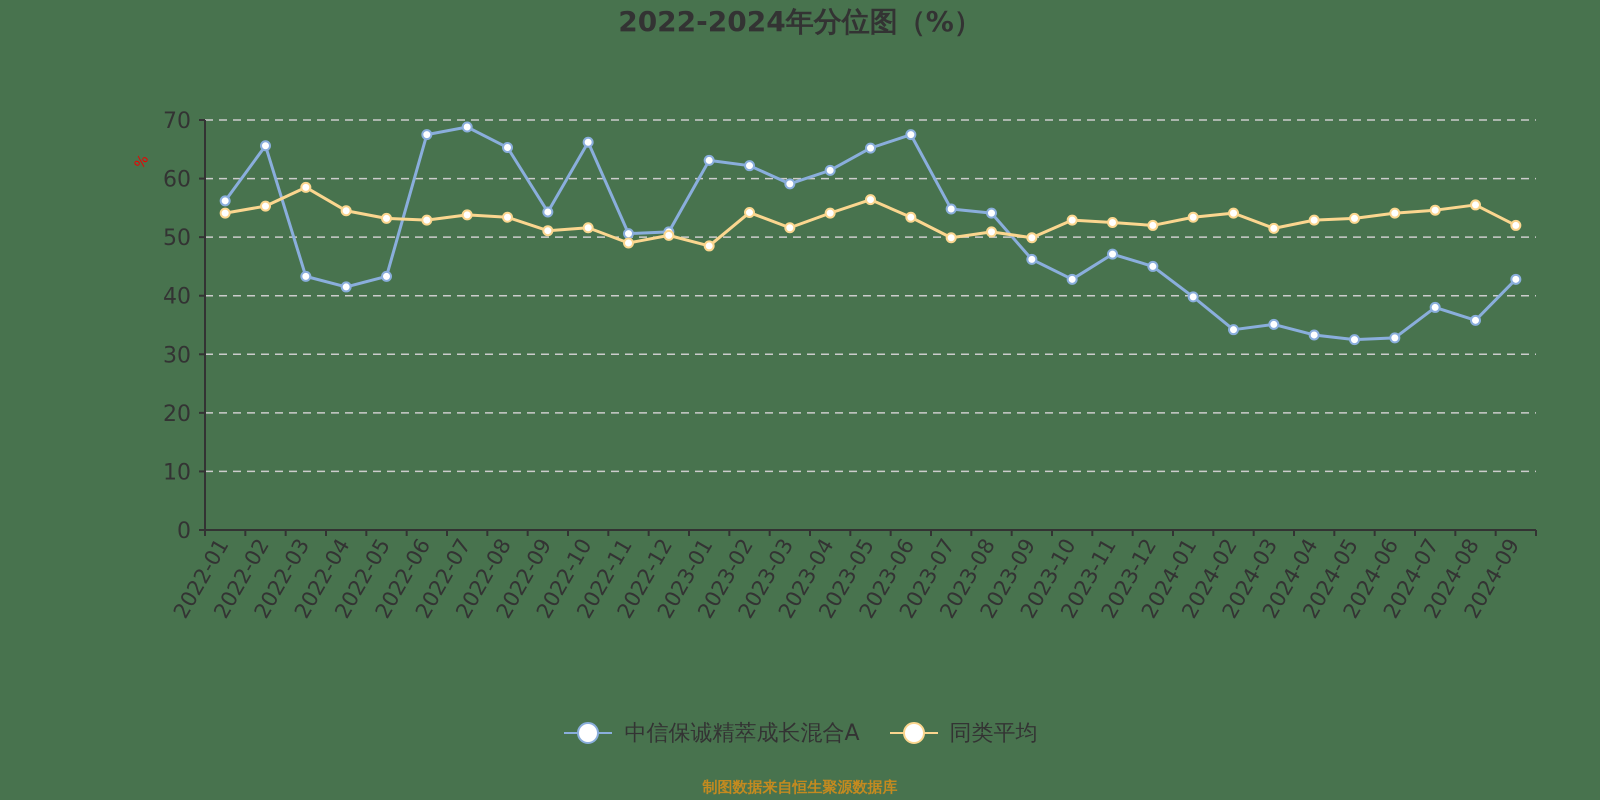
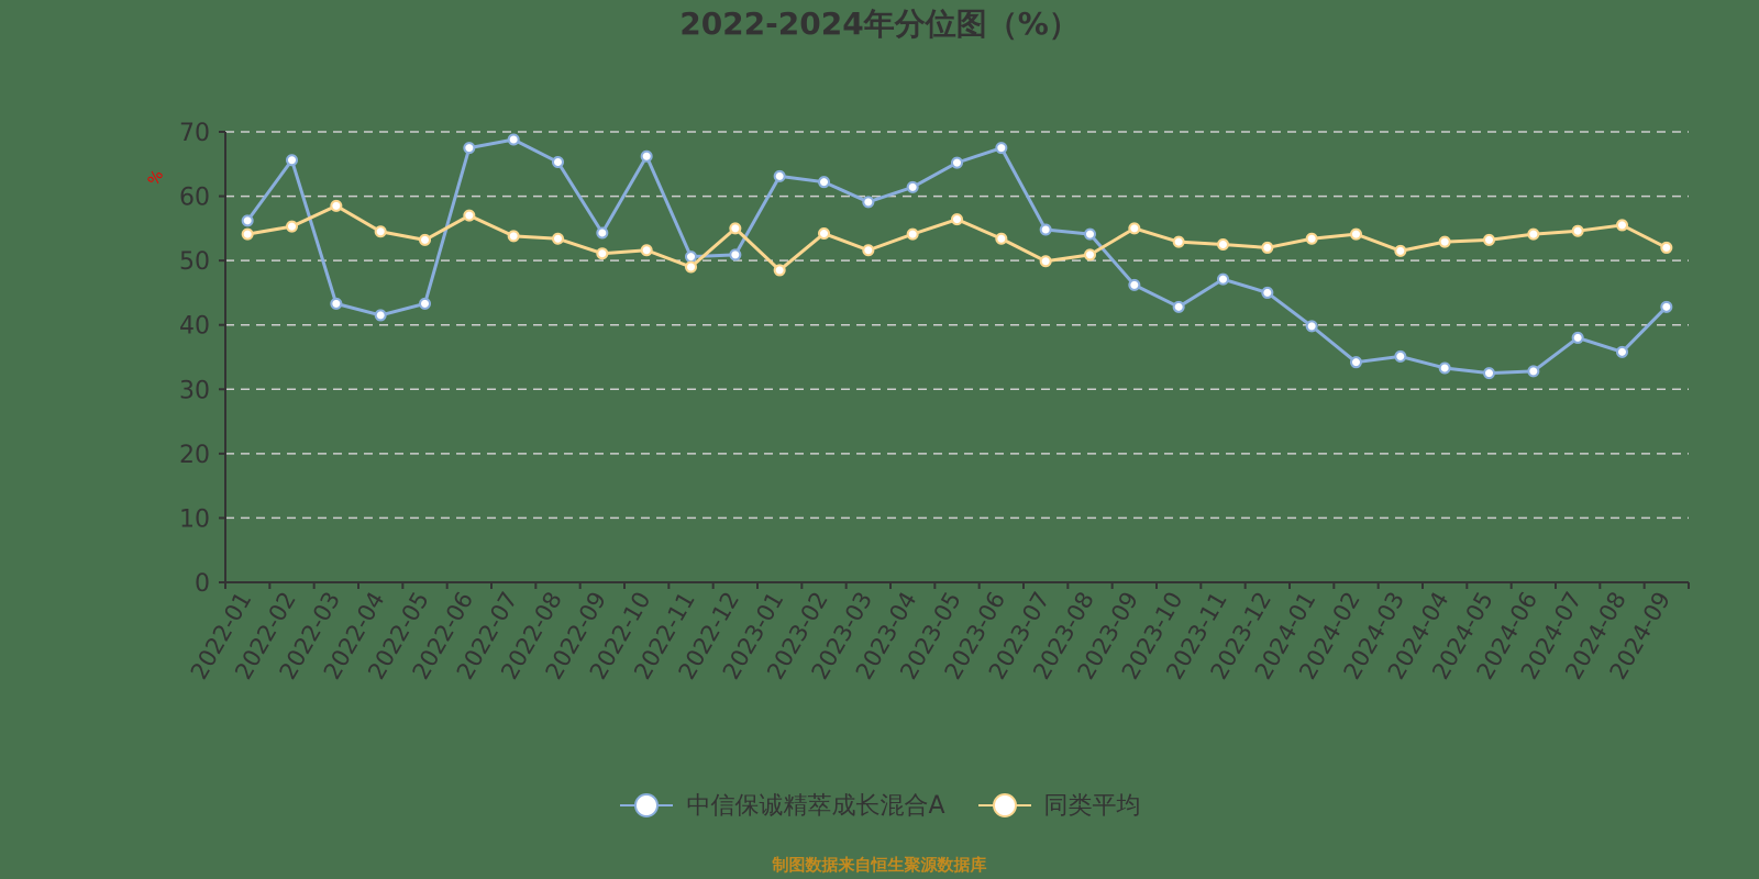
同类平均/2022-06: 53 -> 57
同类平均/2022-12: 50 -> 55
同类平均/2023-09: 50 -> 55
